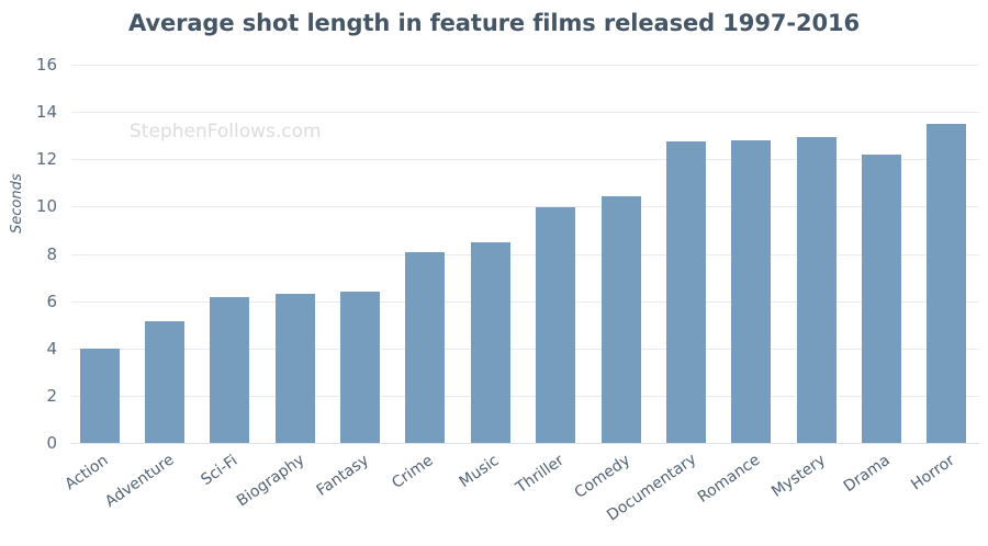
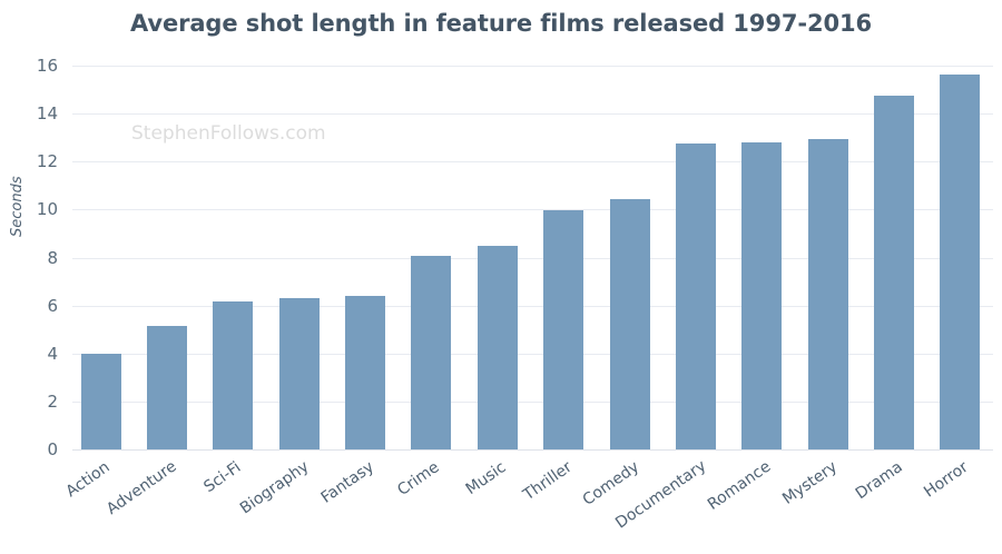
Drama: 12.2 -> 14.8
Horror: 13.5 -> 15.7
